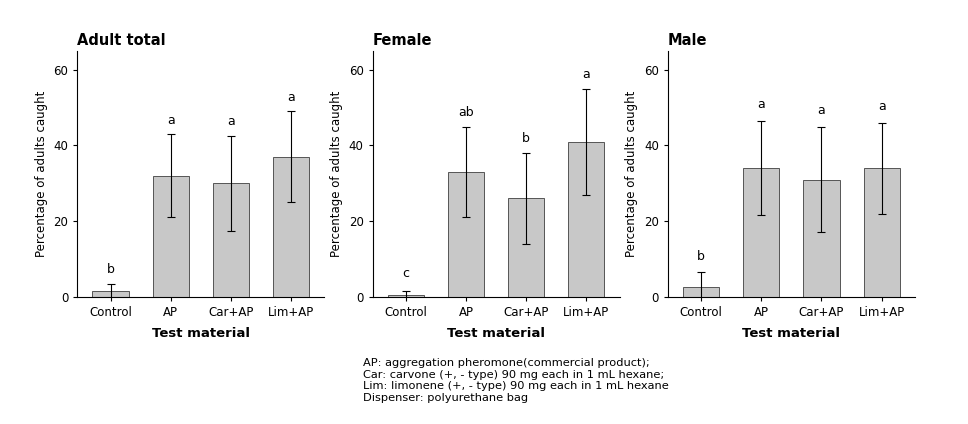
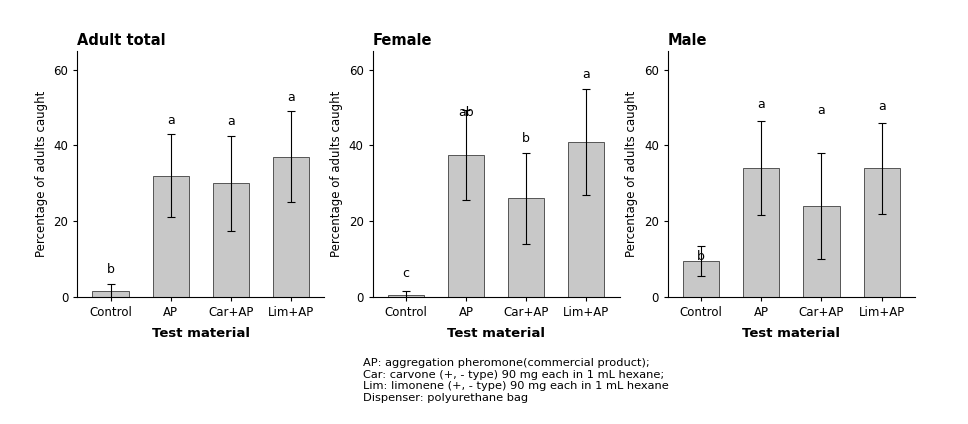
Female/AP: 33.0 -> 37.5
Male/Control: 2.5 -> 9.5
Male/Car+AP: 31.0 -> 24.0
